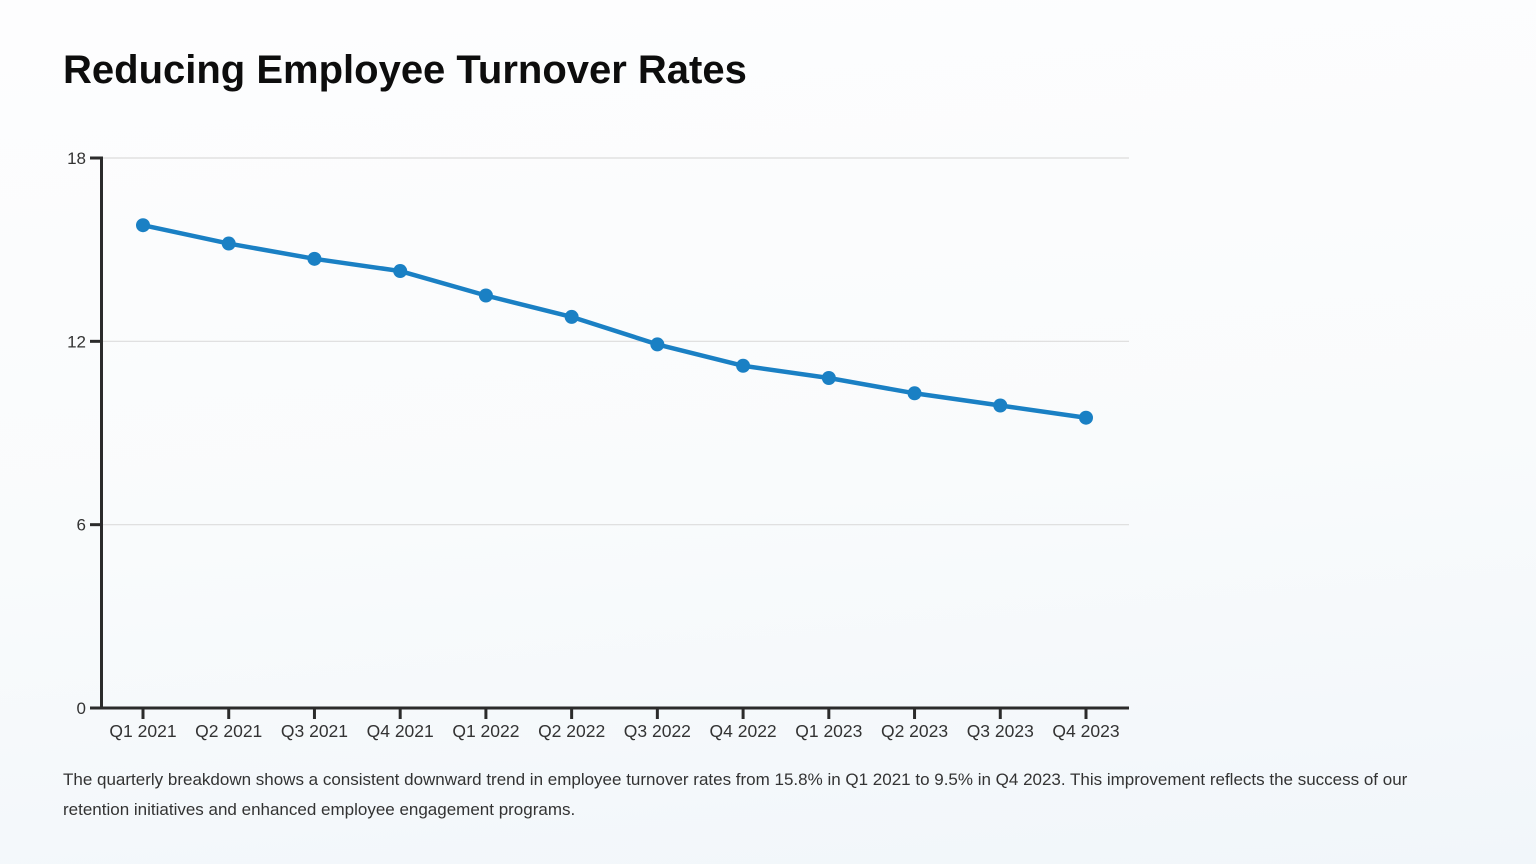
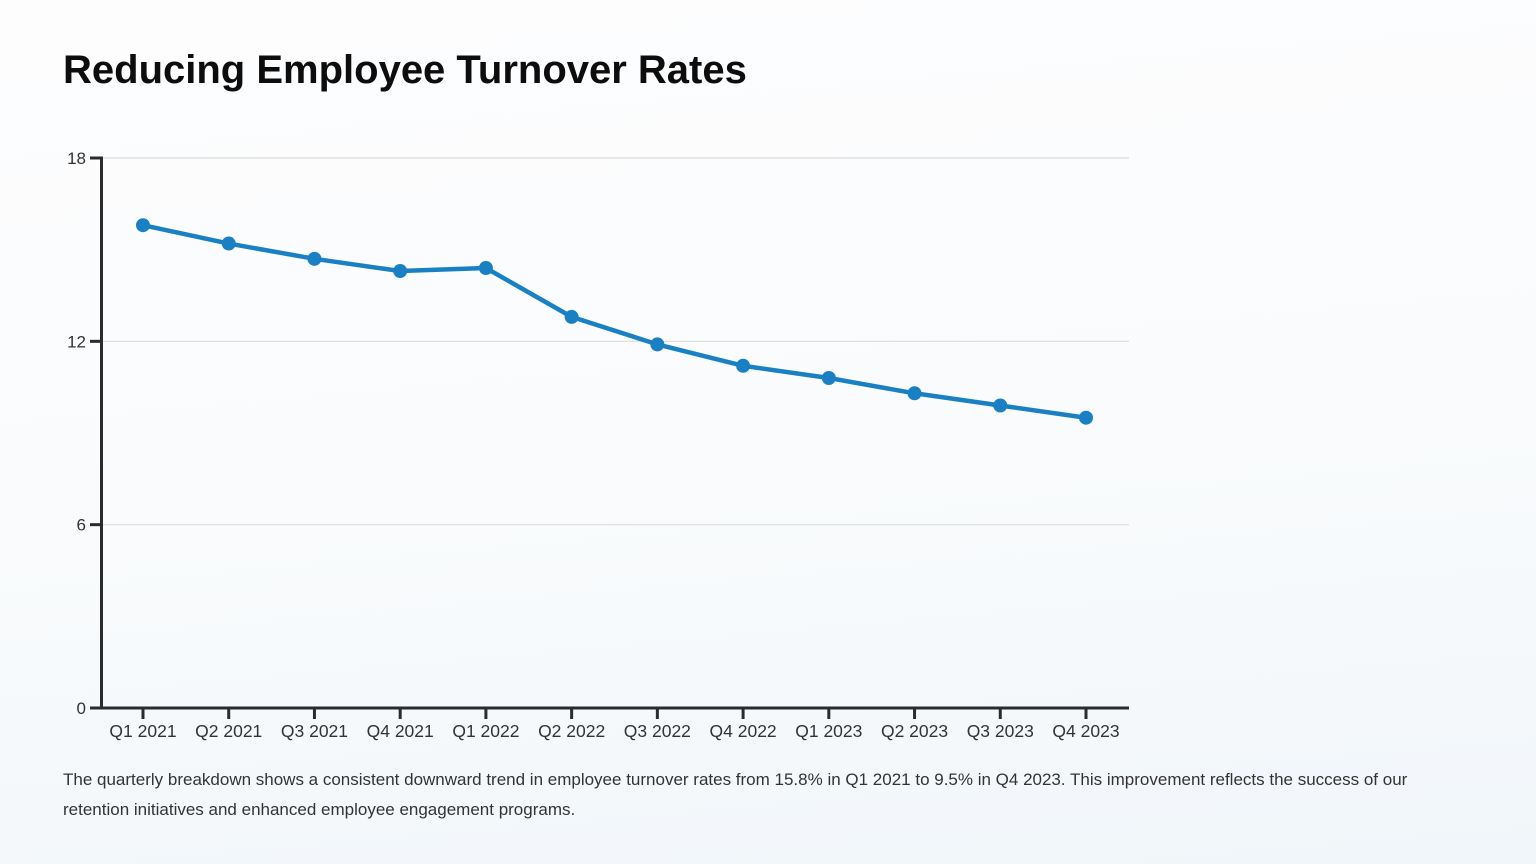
Q1 2022: 13.5 -> 14.4
